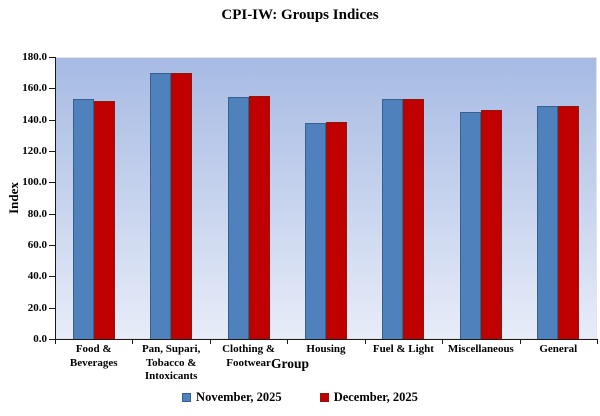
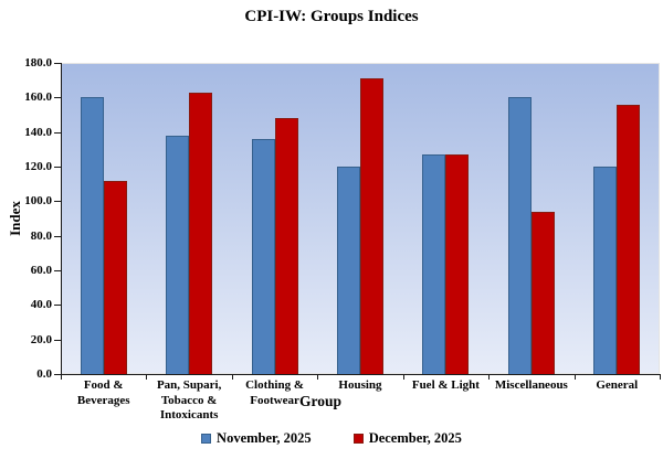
November, 2025/Food & Beverages: 153 -> 160
December, 2025/Food & Beverages: 152 -> 112
November, 2025/Pan, Supari, Tobacco & Intoxicants: 170 -> 138
December, 2025/Pan, Supari, Tobacco & Intoxicants: 170 -> 163
November, 2025/Clothing & Footwear: 155 -> 136
December, 2025/Clothing & Footwear: 155 -> 148
November, 2025/Housing: 138 -> 120
December, 2025/Housing: 139 -> 171
November, 2025/Fuel & Light: 153 -> 127
December, 2025/Fuel & Light: 153 -> 127
November, 2025/Miscellaneous: 145 -> 160
December, 2025/Miscellaneous: 146 -> 94
November, 2025/General: 148 -> 120
December, 2025/General: 149 -> 156
